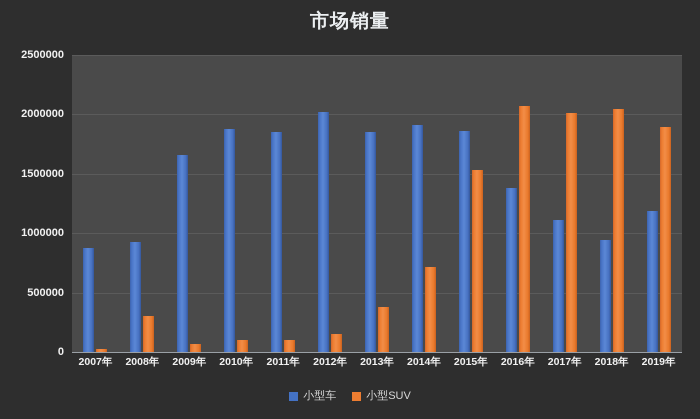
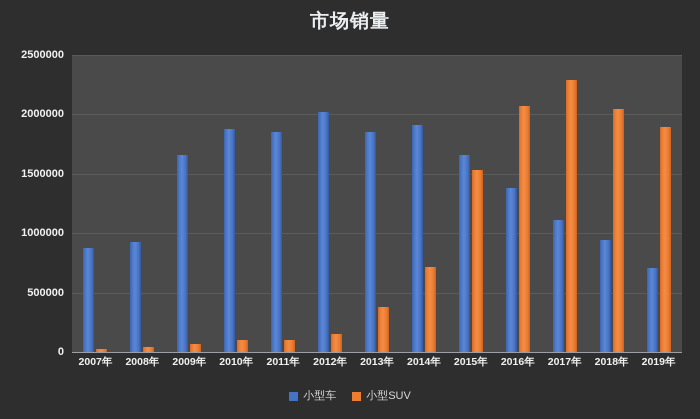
小型SUV/2008年: 300000 -> 40000
小型车/2015年: 1860000 -> 1660000
小型SUV/2017年: 2010000 -> 2290000
小型车/2019年: 1190000 -> 700000
